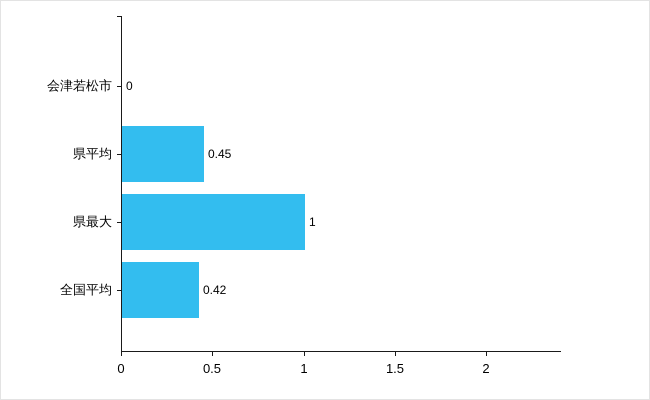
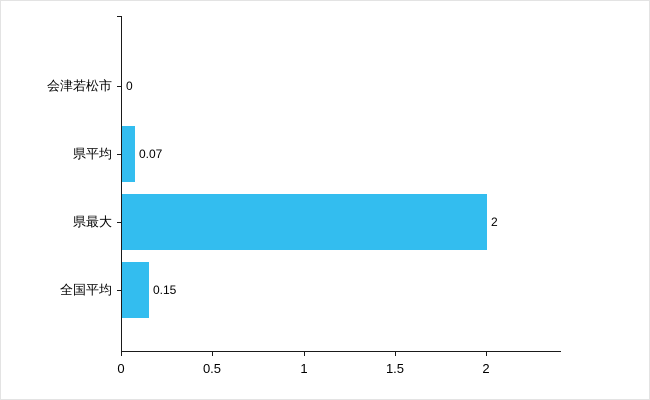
県平均: 0.45 -> 0.07
県最大: 1 -> 2
全国平均: 0.42 -> 0.15
